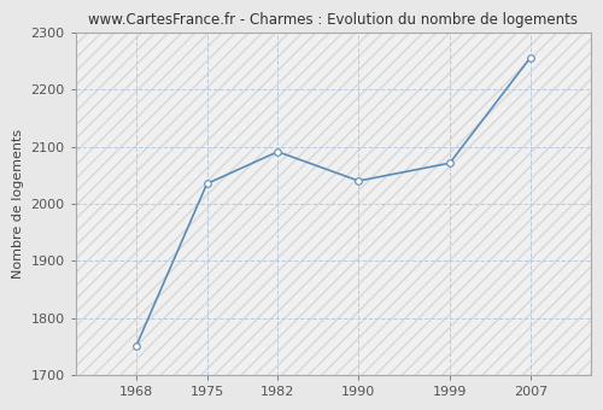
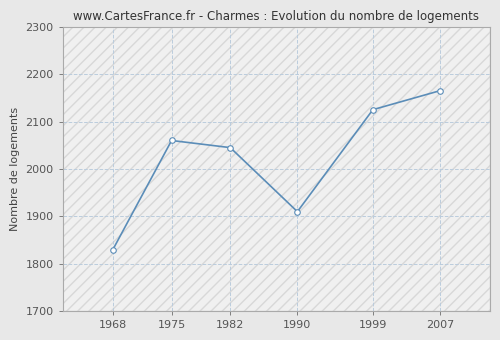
1968: 1751 -> 1830
1975: 2035 -> 2060
1982: 2091 -> 2045
1990: 2040 -> 1910
1999: 2071 -> 2125
2007: 2256 -> 2165
